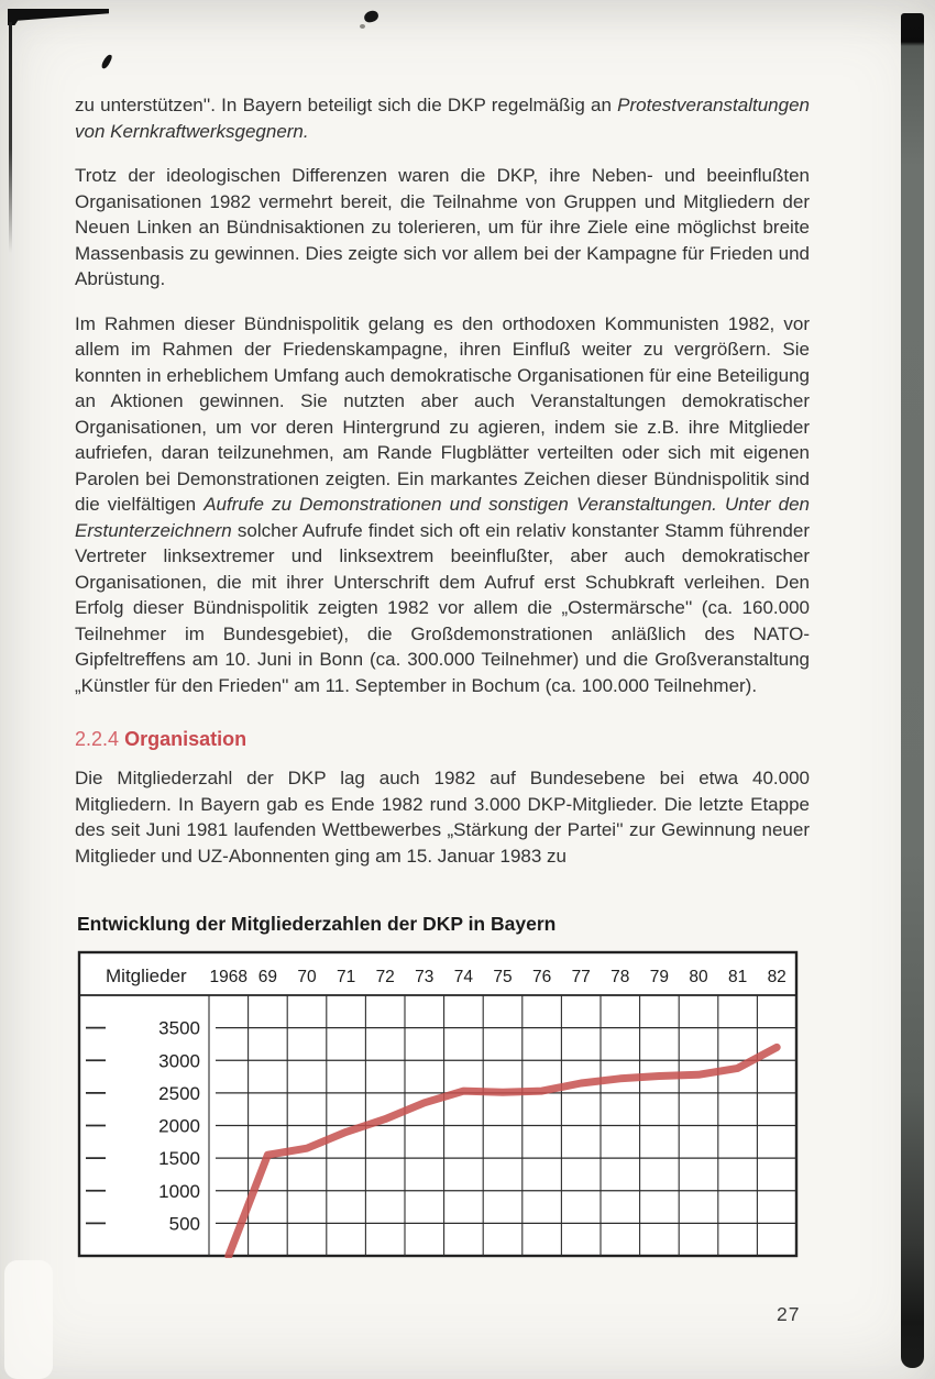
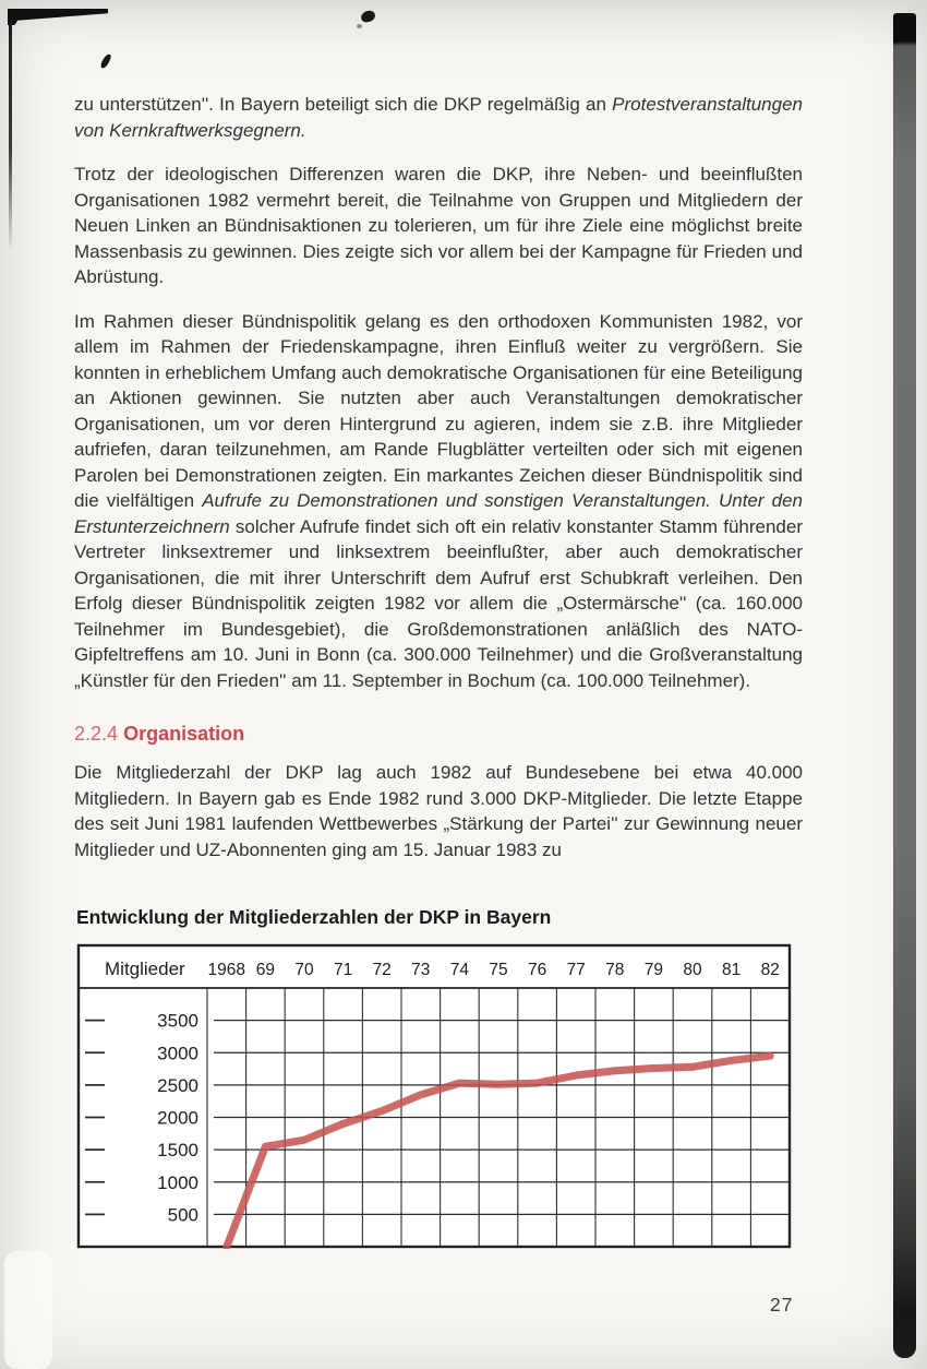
82: 3200 -> 3000
